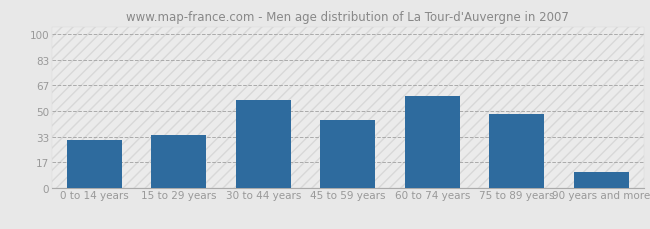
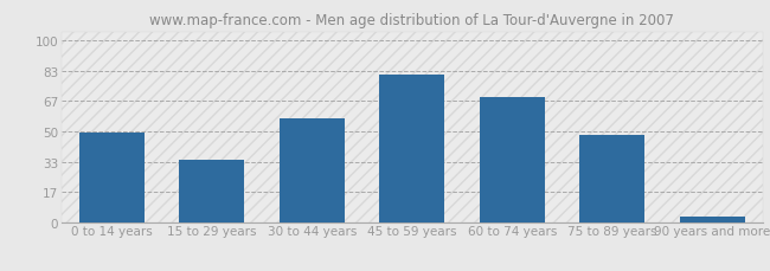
0 to 14 years: 31 -> 49
45 to 59 years: 44 -> 81
60 to 74 years: 60 -> 69
90 years and more: 10 -> 3
